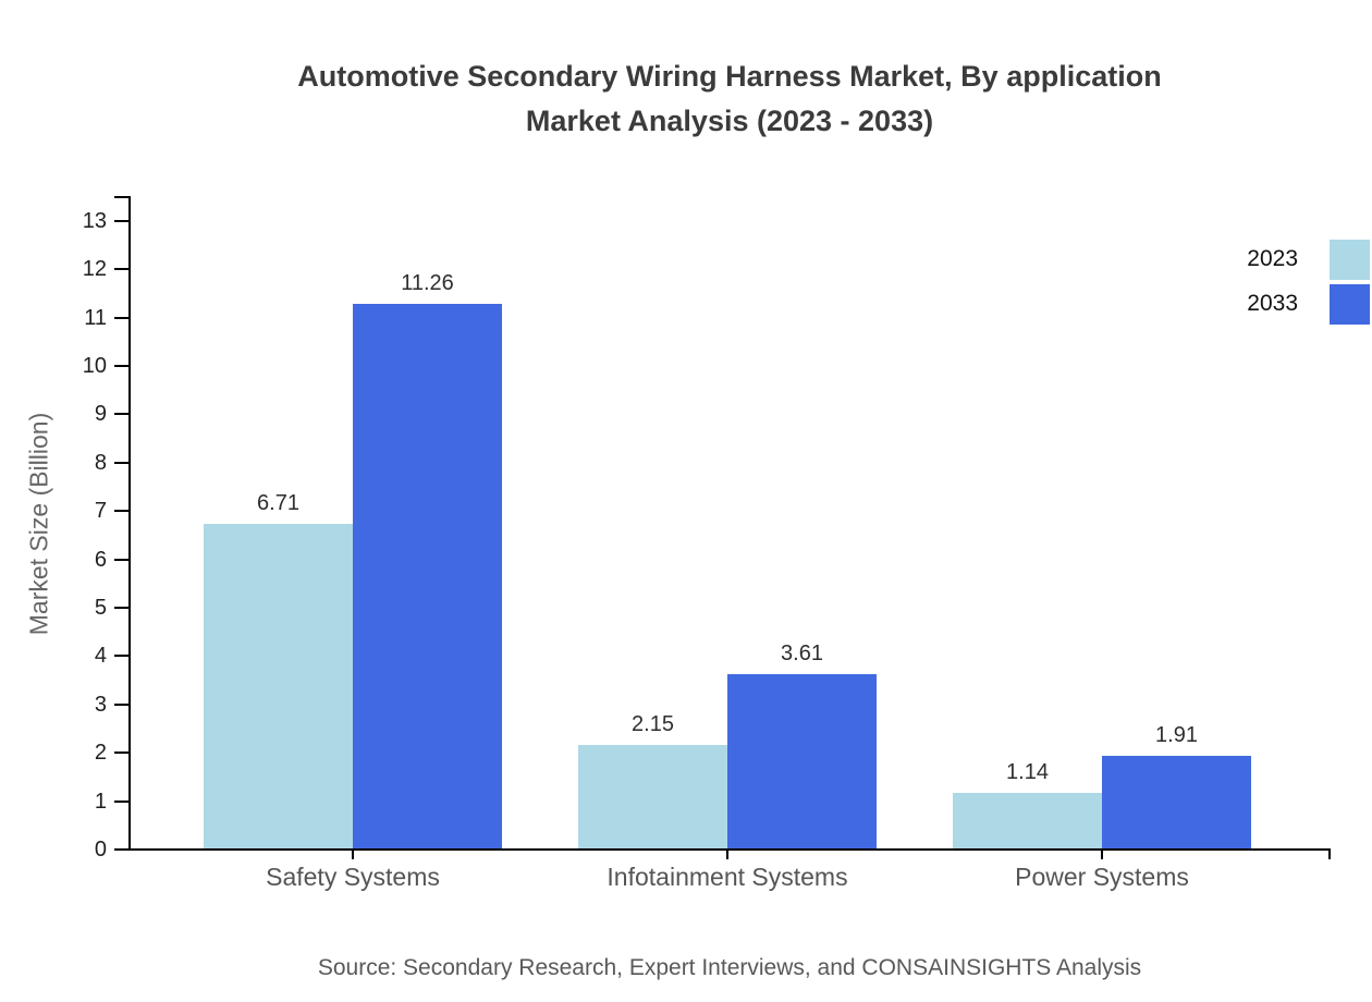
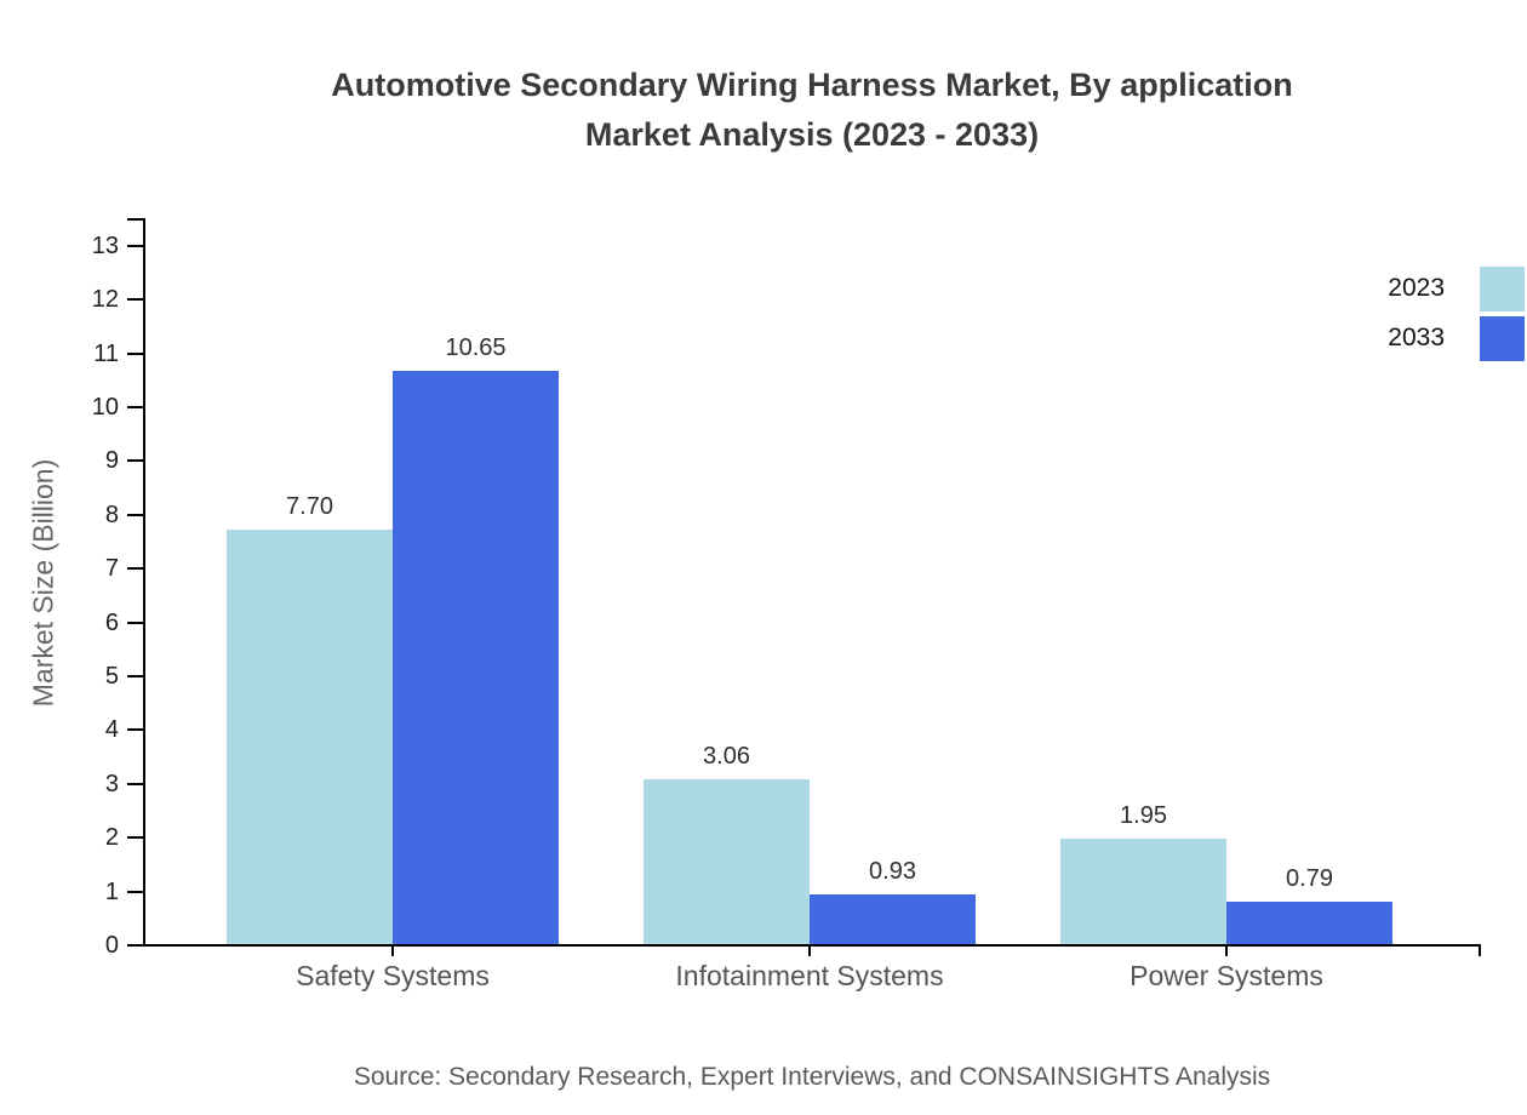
2023/Safety Systems: 6.71 -> 7.70
2033/Safety Systems: 11.26 -> 10.65
2023/Infotainment Systems: 2.15 -> 3.06
2033/Infotainment Systems: 3.61 -> 0.93
2023/Power Systems: 1.14 -> 1.95
2033/Power Systems: 1.91 -> 0.79
